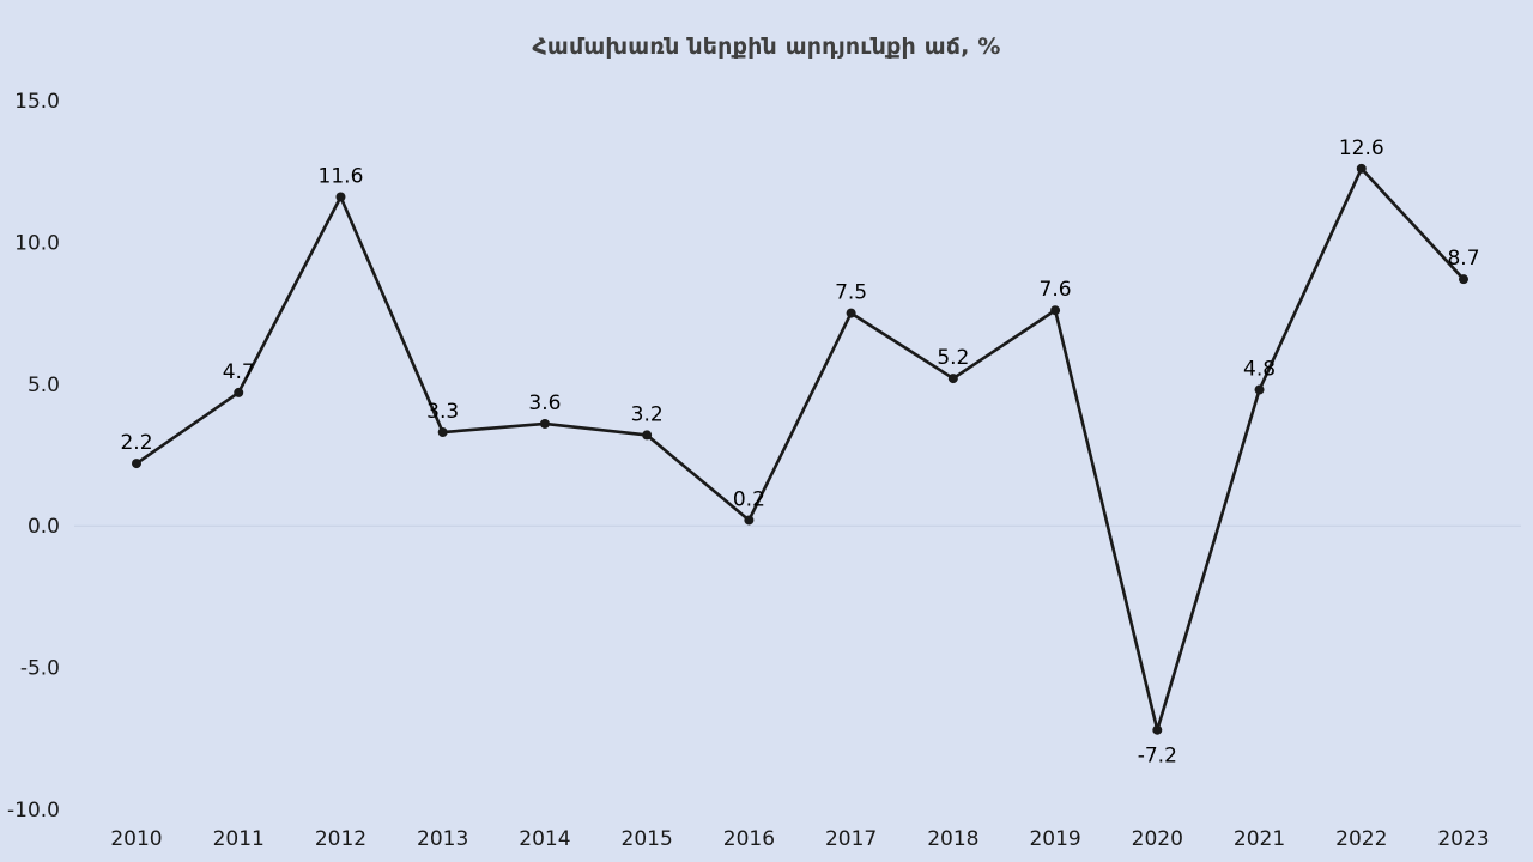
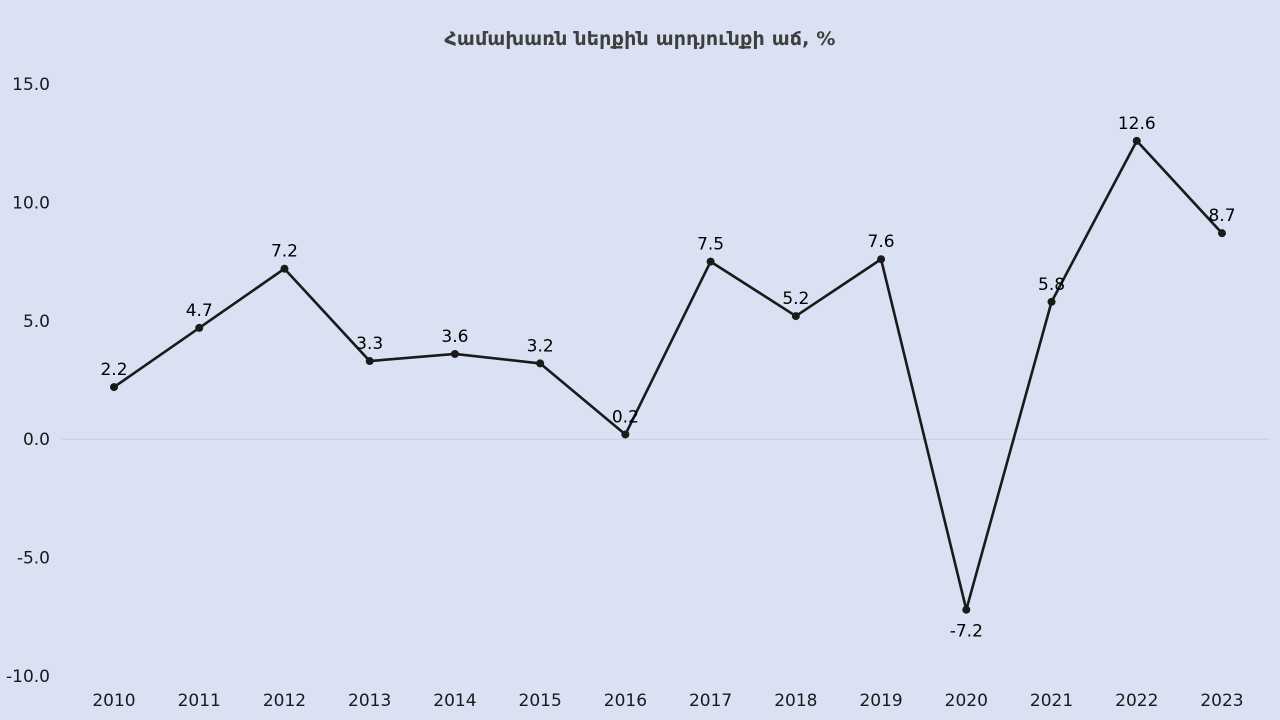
2012: 11.6 -> 7.2
2021: 4.8 -> 5.8
